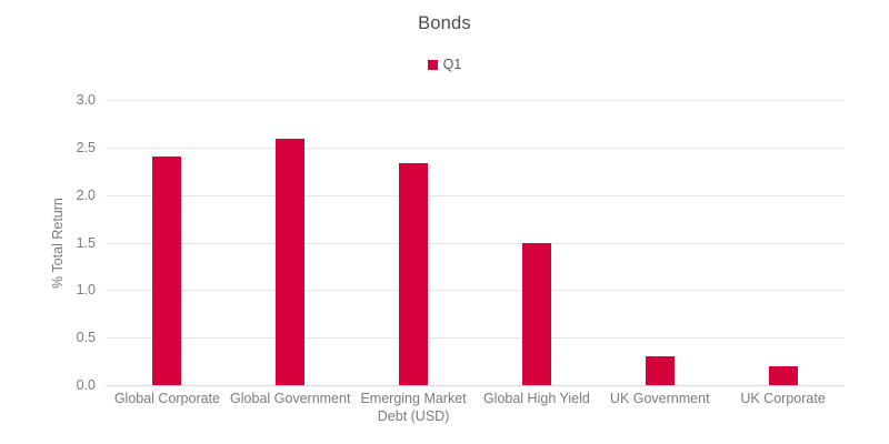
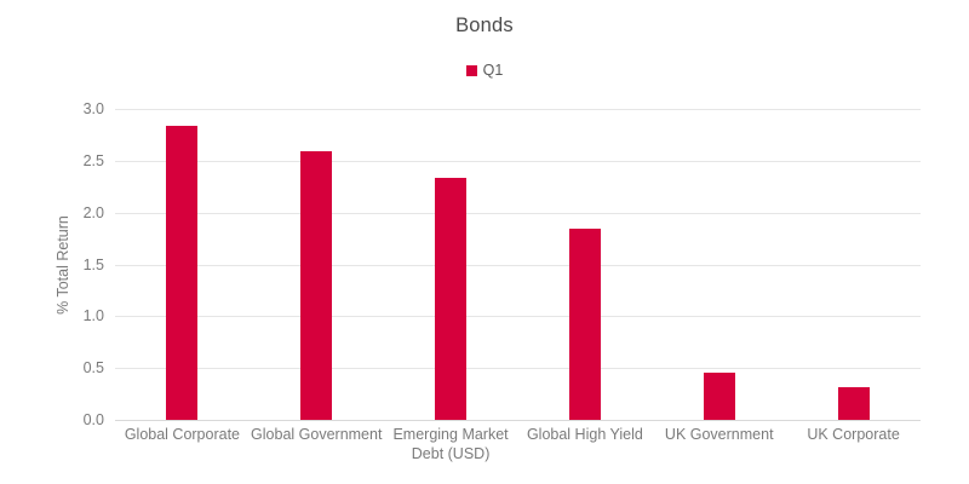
Global Corporate: 2.4 -> 2.8
Global High Yield: 1.5 -> 1.9
UK Government: 0.3 -> 0.5
UK Corporate: 0.2 -> 0.3
